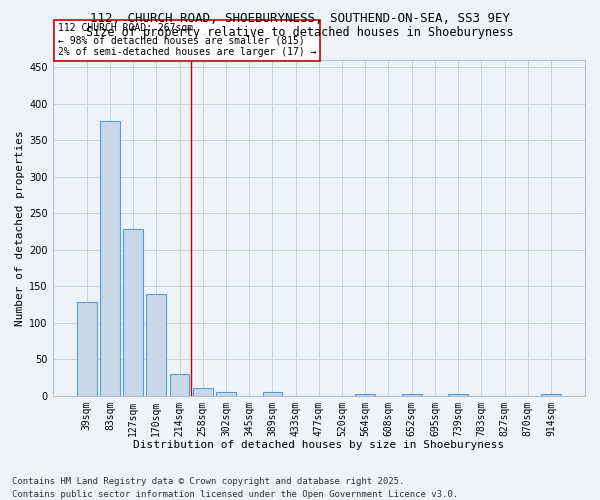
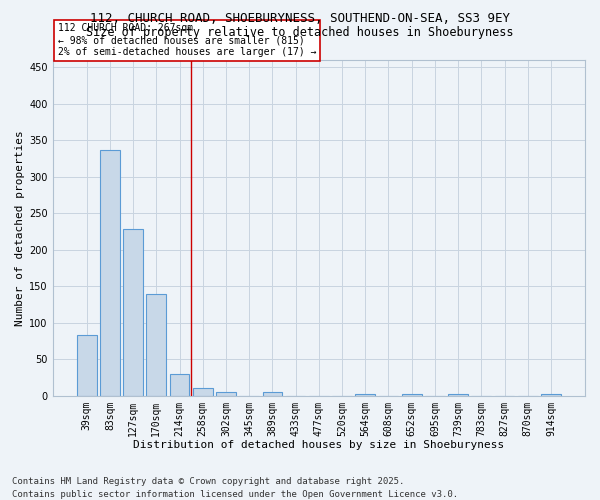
39sqm: 128 -> 83
83sqm: 376 -> 337
